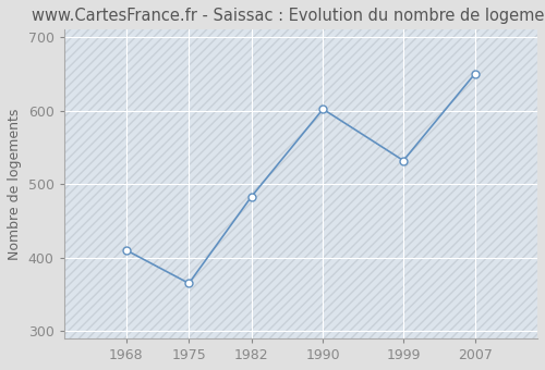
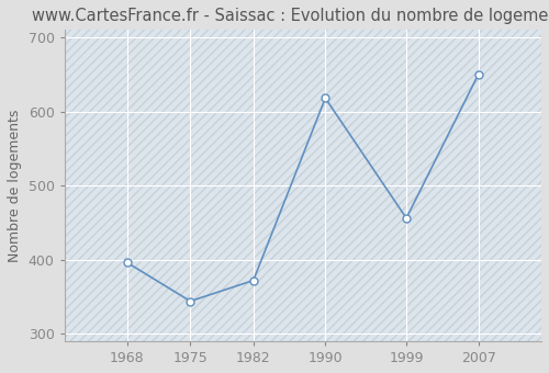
1968: 410 -> 396
1975: 365 -> 344
1982: 483 -> 372
1990: 602 -> 618
1999: 532 -> 456
